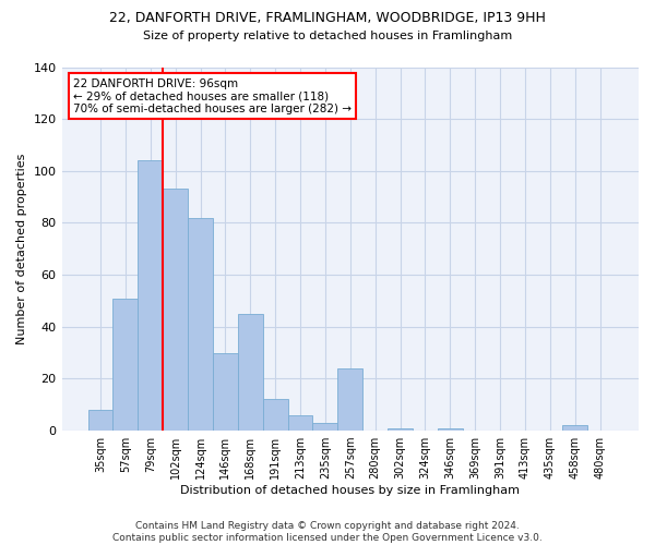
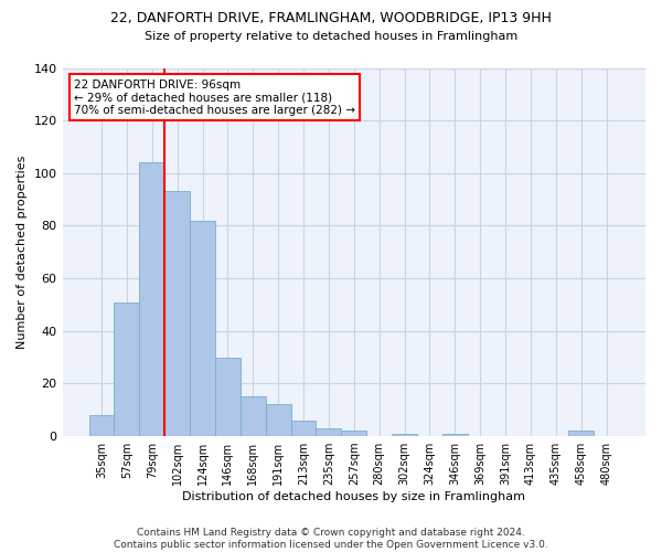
168sqm: 45 -> 15
257sqm: 24 -> 2
